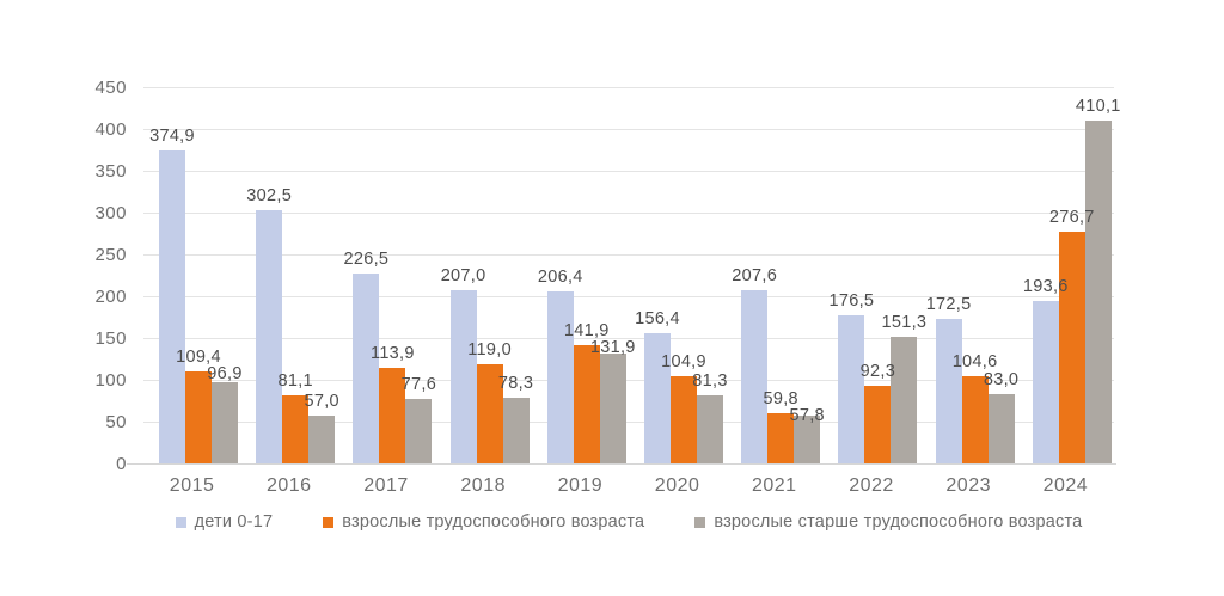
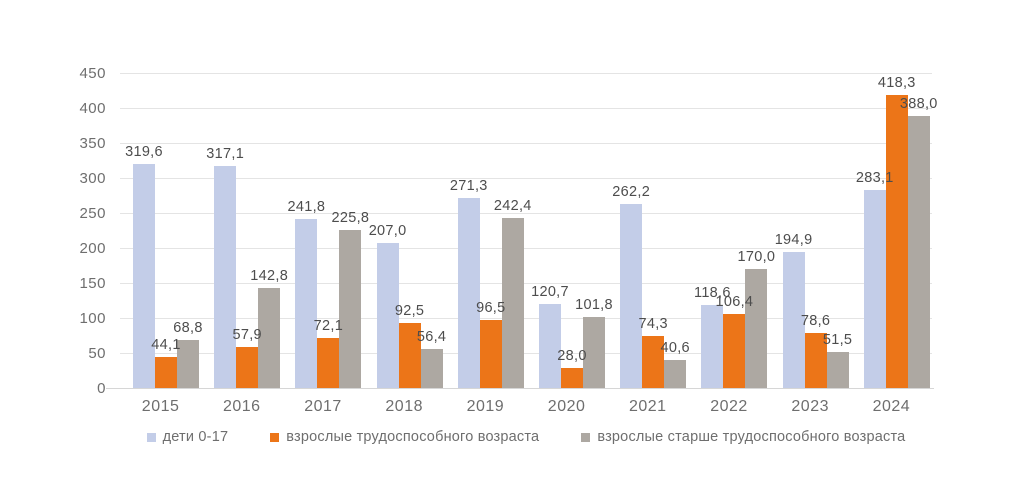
дети 0-17/2015: 374,9 -> 319,6
взрослые трудоспособного возраста/2015: 109,4 -> 44,1
взрослые старше трудоспособного возраста/2015: 96,9 -> 68,8
дети 0-17/2016: 302,5 -> 317,1
взрослые трудоспособного возраста/2016: 81,1 -> 57,9
взрослые старше трудоспособного возраста/2016: 57,0 -> 142,8
дети 0-17/2017: 226,5 -> 241,8
взрослые трудоспособного возраста/2017: 113,9 -> 72,1
взрослые старше трудоспособного возраста/2017: 77,6 -> 225,8
взрослые трудоспособного возраста/2018: 119,0 -> 92,5
взрослые старше трудоспособного возраста/2018: 78,3 -> 56,4
дети 0-17/2019: 206,4 -> 271,3
взрослые трудоспособного возраста/2019: 141,9 -> 96,5
взрослые старше трудоспособного возраста/2019: 131,9 -> 242,4
дети 0-17/2020: 156,4 -> 120,7
взрослые трудоспособного возраста/2020: 104,9 -> 28,0
взрослые старше трудоспособного возраста/2020: 81,3 -> 101,8
дети 0-17/2021: 207,6 -> 262,2
взрослые трудоспособного возраста/2021: 59,8 -> 74,3
взрослые старше трудоспособного возраста/2021: 57,8 -> 40,6
дети 0-17/2022: 176,5 -> 118,6
взрослые трудоспособного возраста/2022: 92,3 -> 106,4
взрослые старше трудоспособного возраста/2022: 151,3 -> 170,0
дети 0-17/2023: 172,5 -> 194,9
взрослые трудоспособного возраста/2023: 104,6 -> 78,6
взрослые старше трудоспособного возраста/2023: 83,0 -> 51,5
дети 0-17/2024: 193,6 -> 283,1
взрослые трудоспособного возраста/2024: 276,7 -> 418,3
взрослые старше трудоспособного возраста/2024: 410,1 -> 388,0
